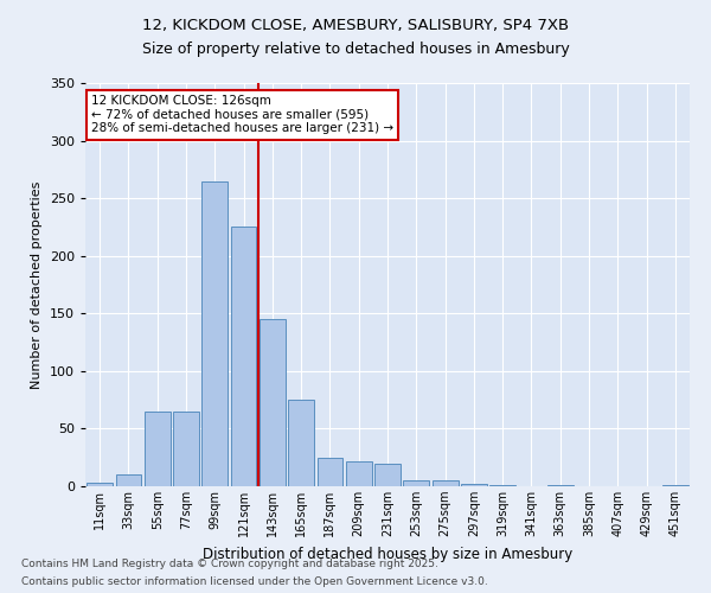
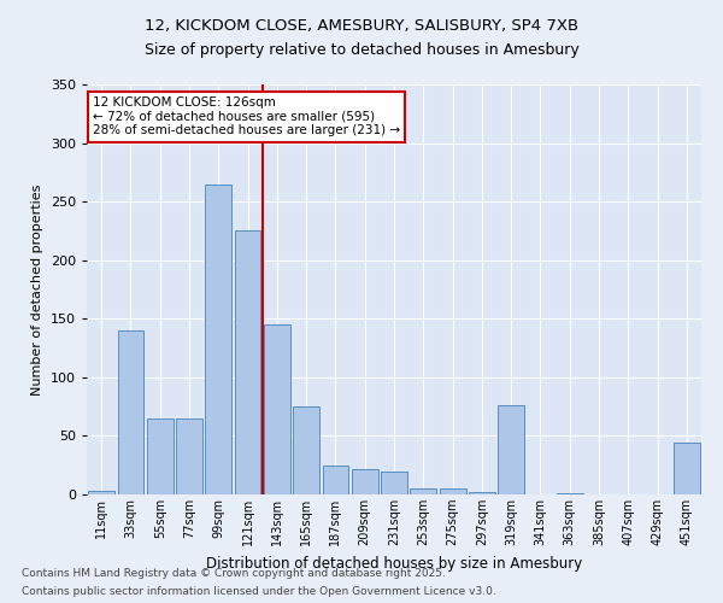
33sqm: 10 -> 140
319sqm: 1 -> 76
451sqm: 1 -> 44
